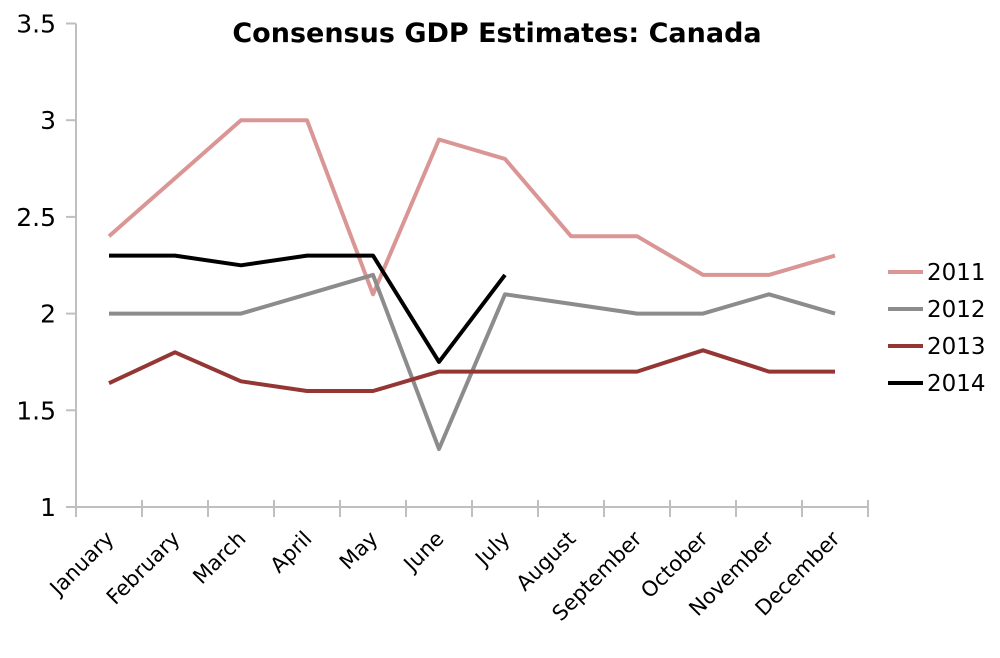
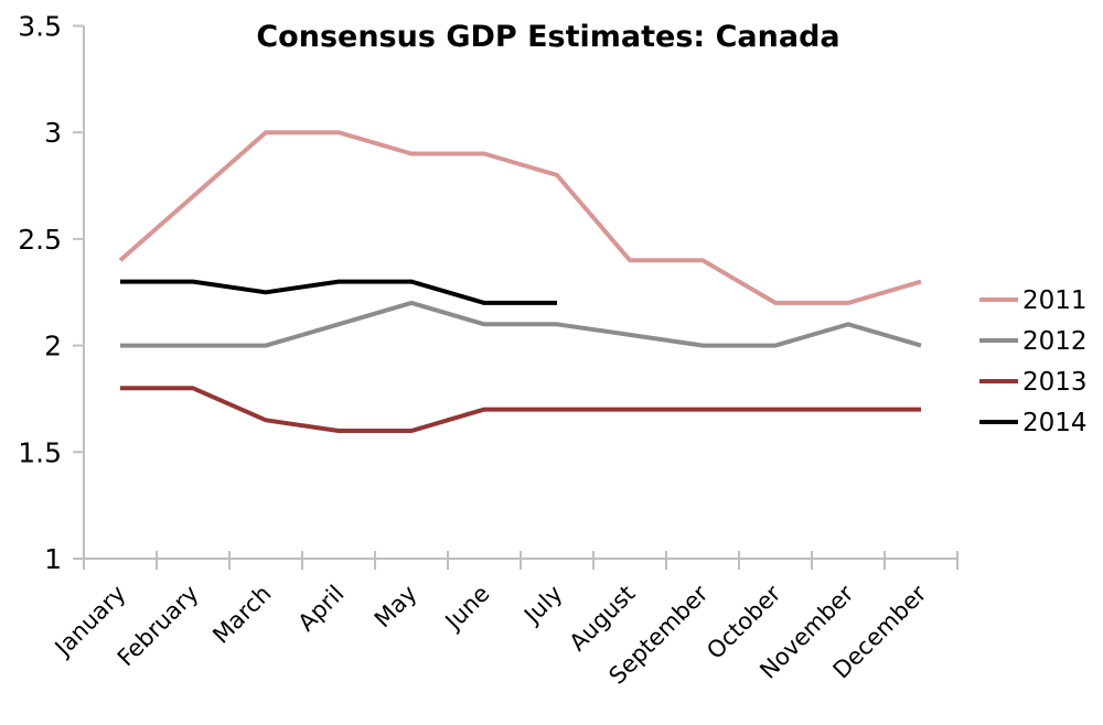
2013/January: 1.64 -> 1.80
2011/May: 2.1 -> 2.9
2012/June: 1.30 -> 2.10
2014/June: 1.75 -> 2.20
2013/October: 1.81 -> 1.70
